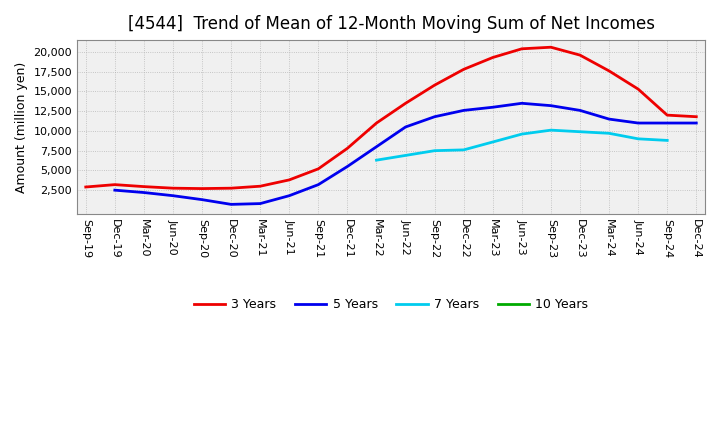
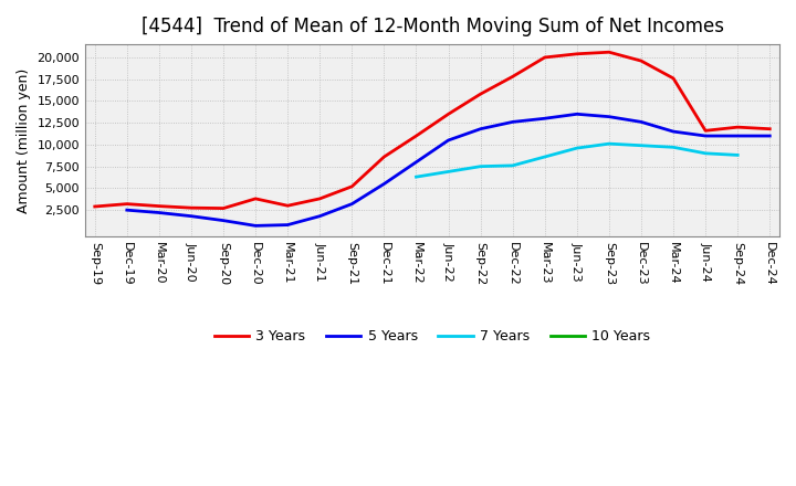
3 Years/Dec-20: 2,800 -> 3,800
3 Years/Dec-21: 7,800 -> 8,600
3 Years/Mar-23: 19,300 -> 20,000
3 Years/Jun-24: 15,300 -> 11,600
